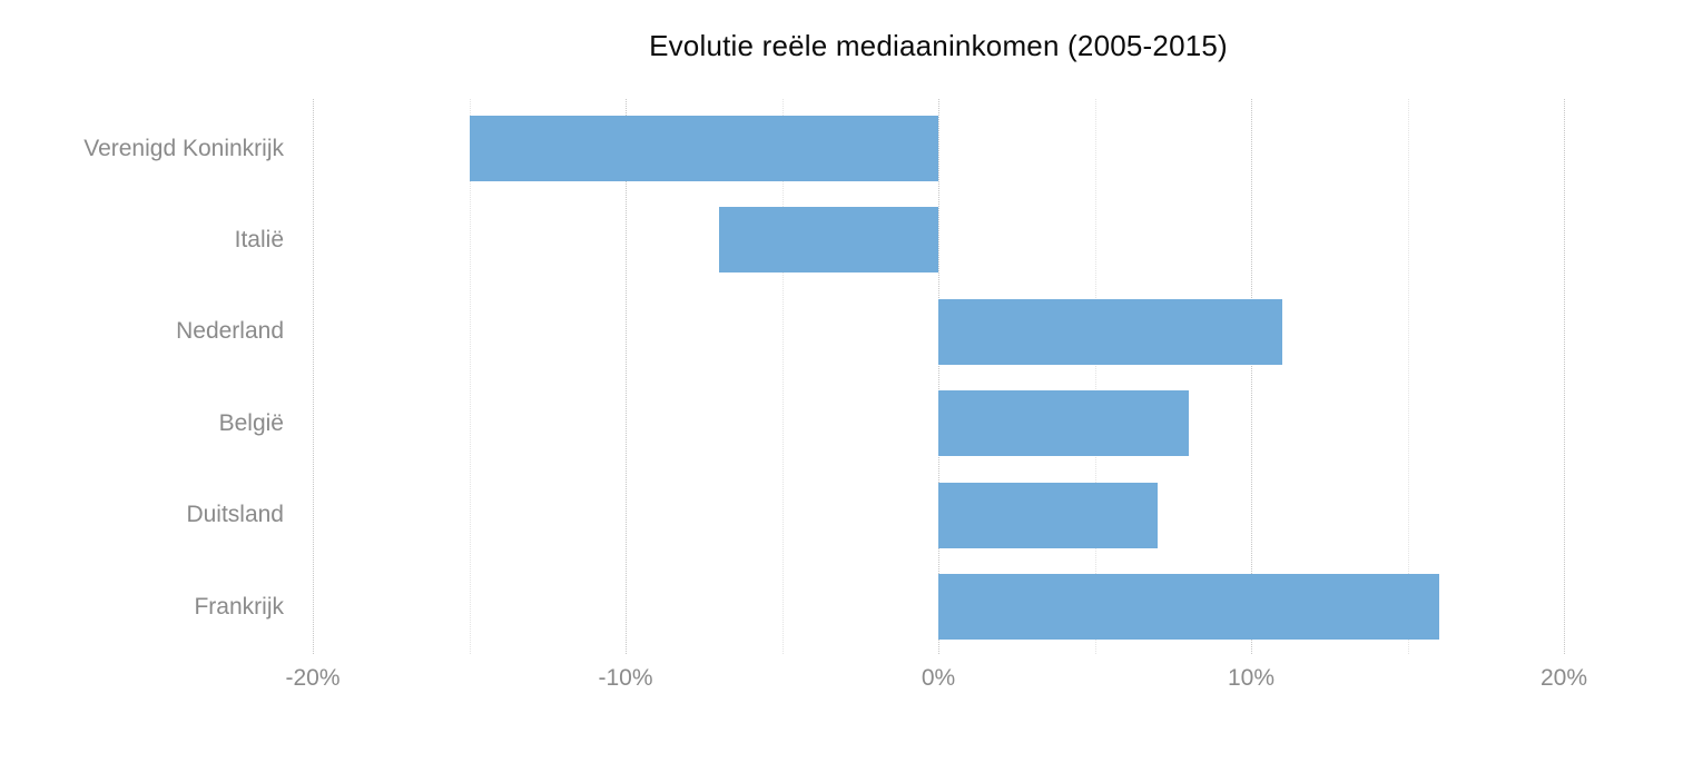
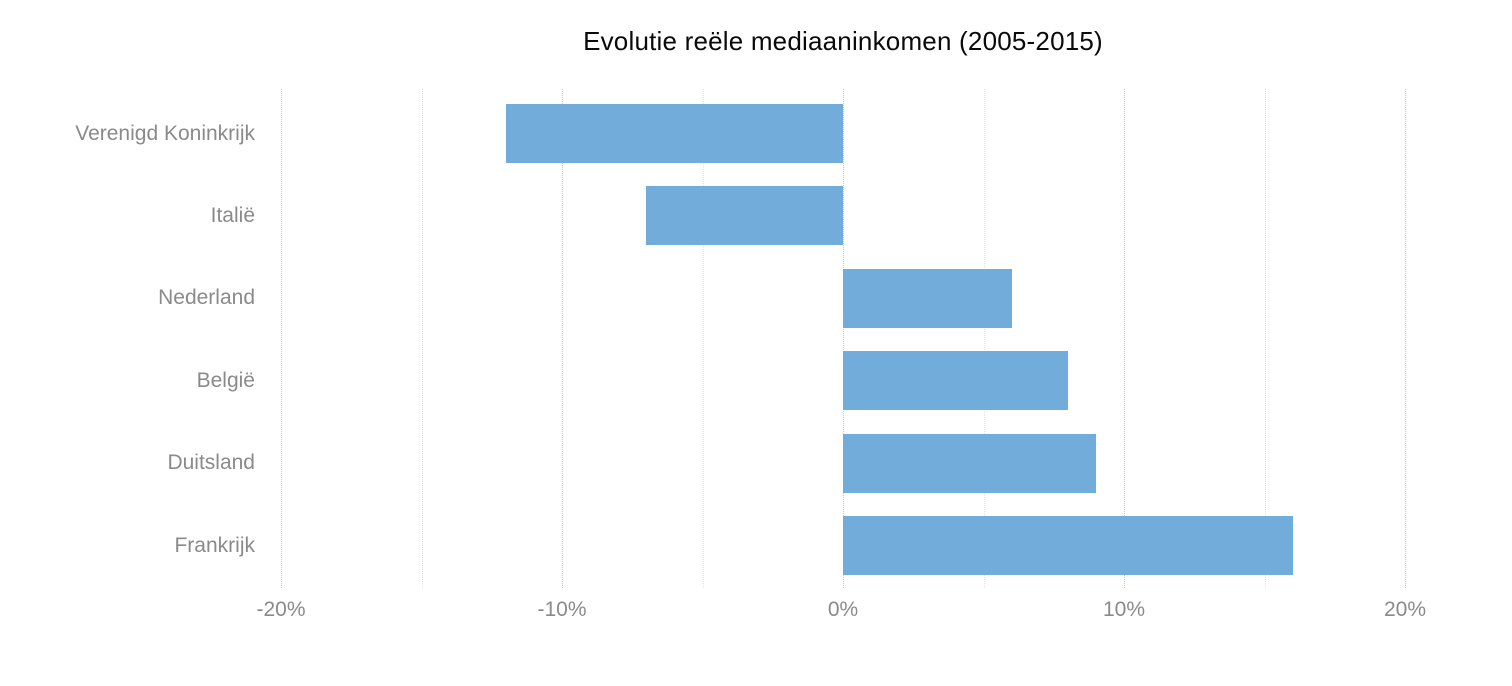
Verenigd Koninkrijk: -15% -> -12%
Nederland: 11% -> 6%
Duitsland: 7% -> 9%
